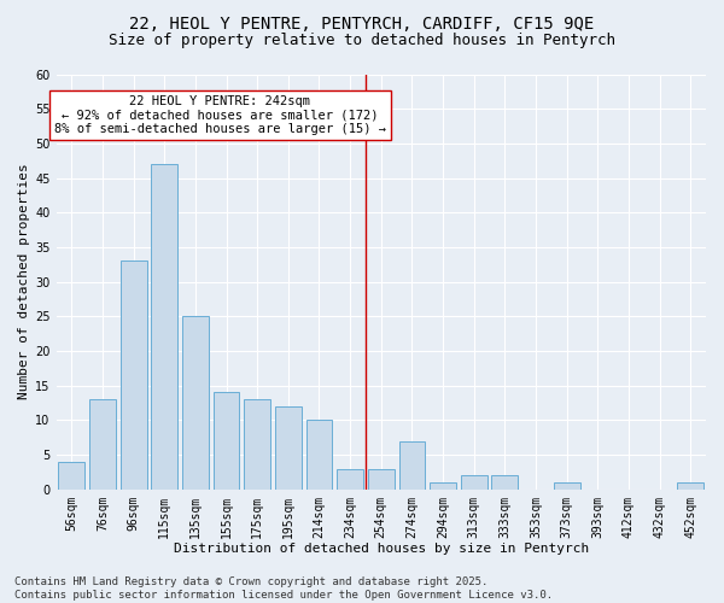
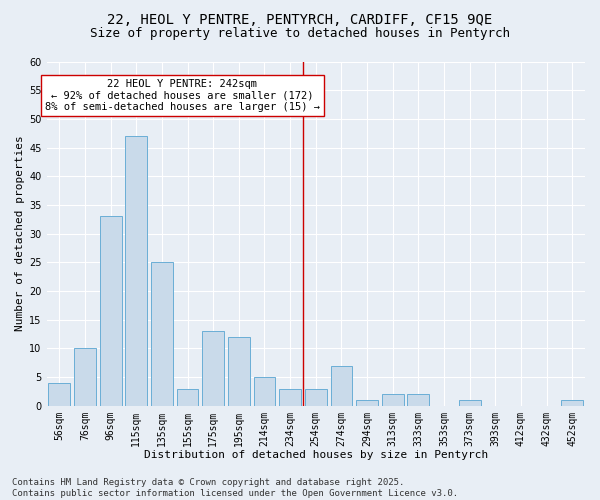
76sqm: 13 -> 10
155sqm: 14 -> 3
214sqm: 10 -> 5
